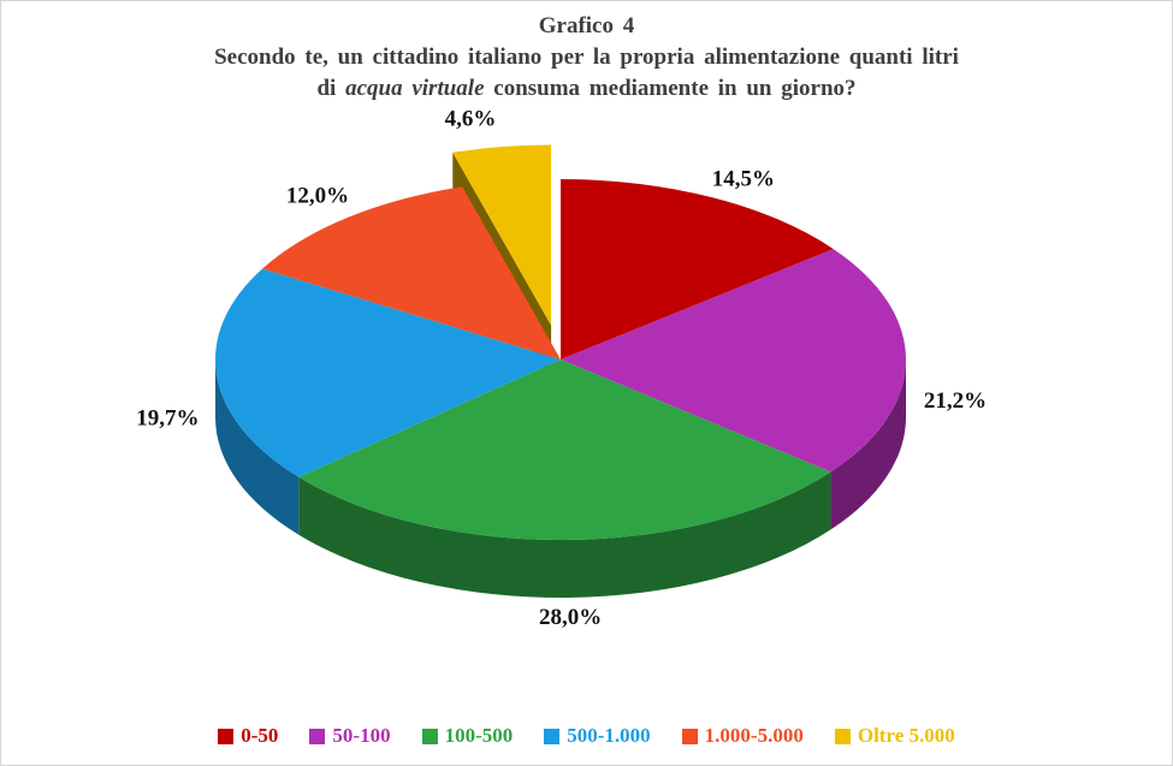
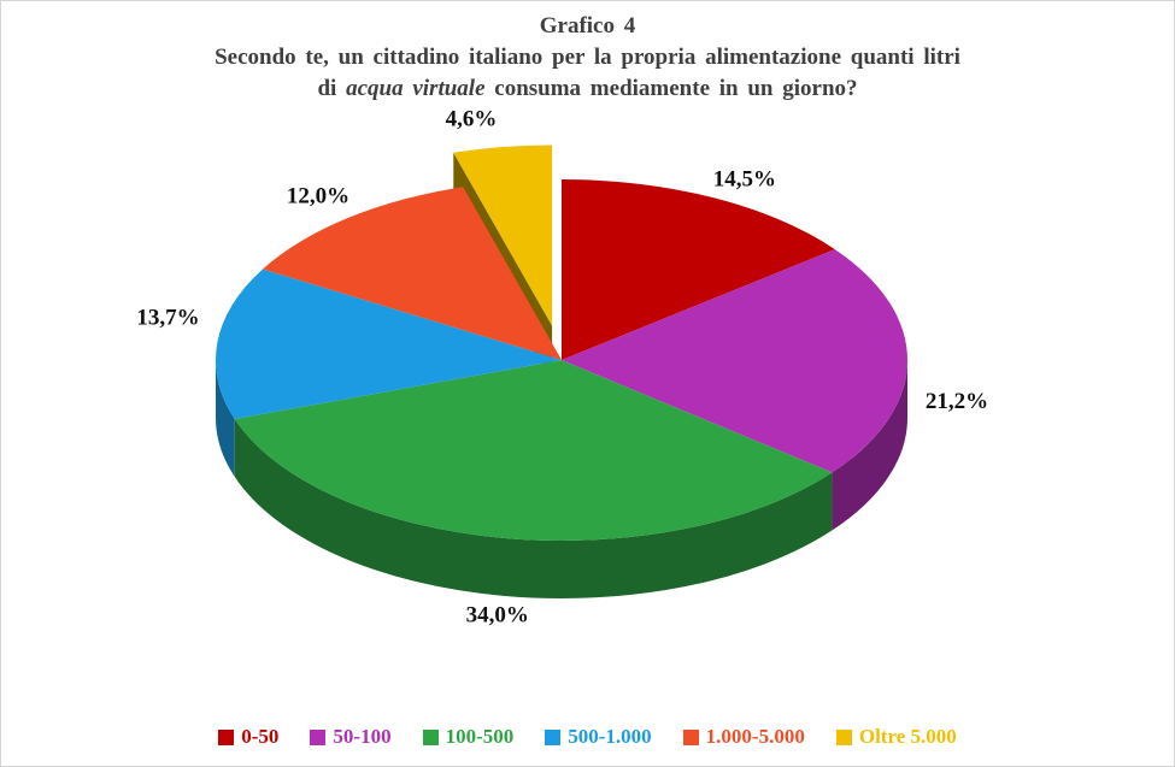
100-500: 28,0% -> 34,0%
500-1.000: 19,7% -> 13,7%
